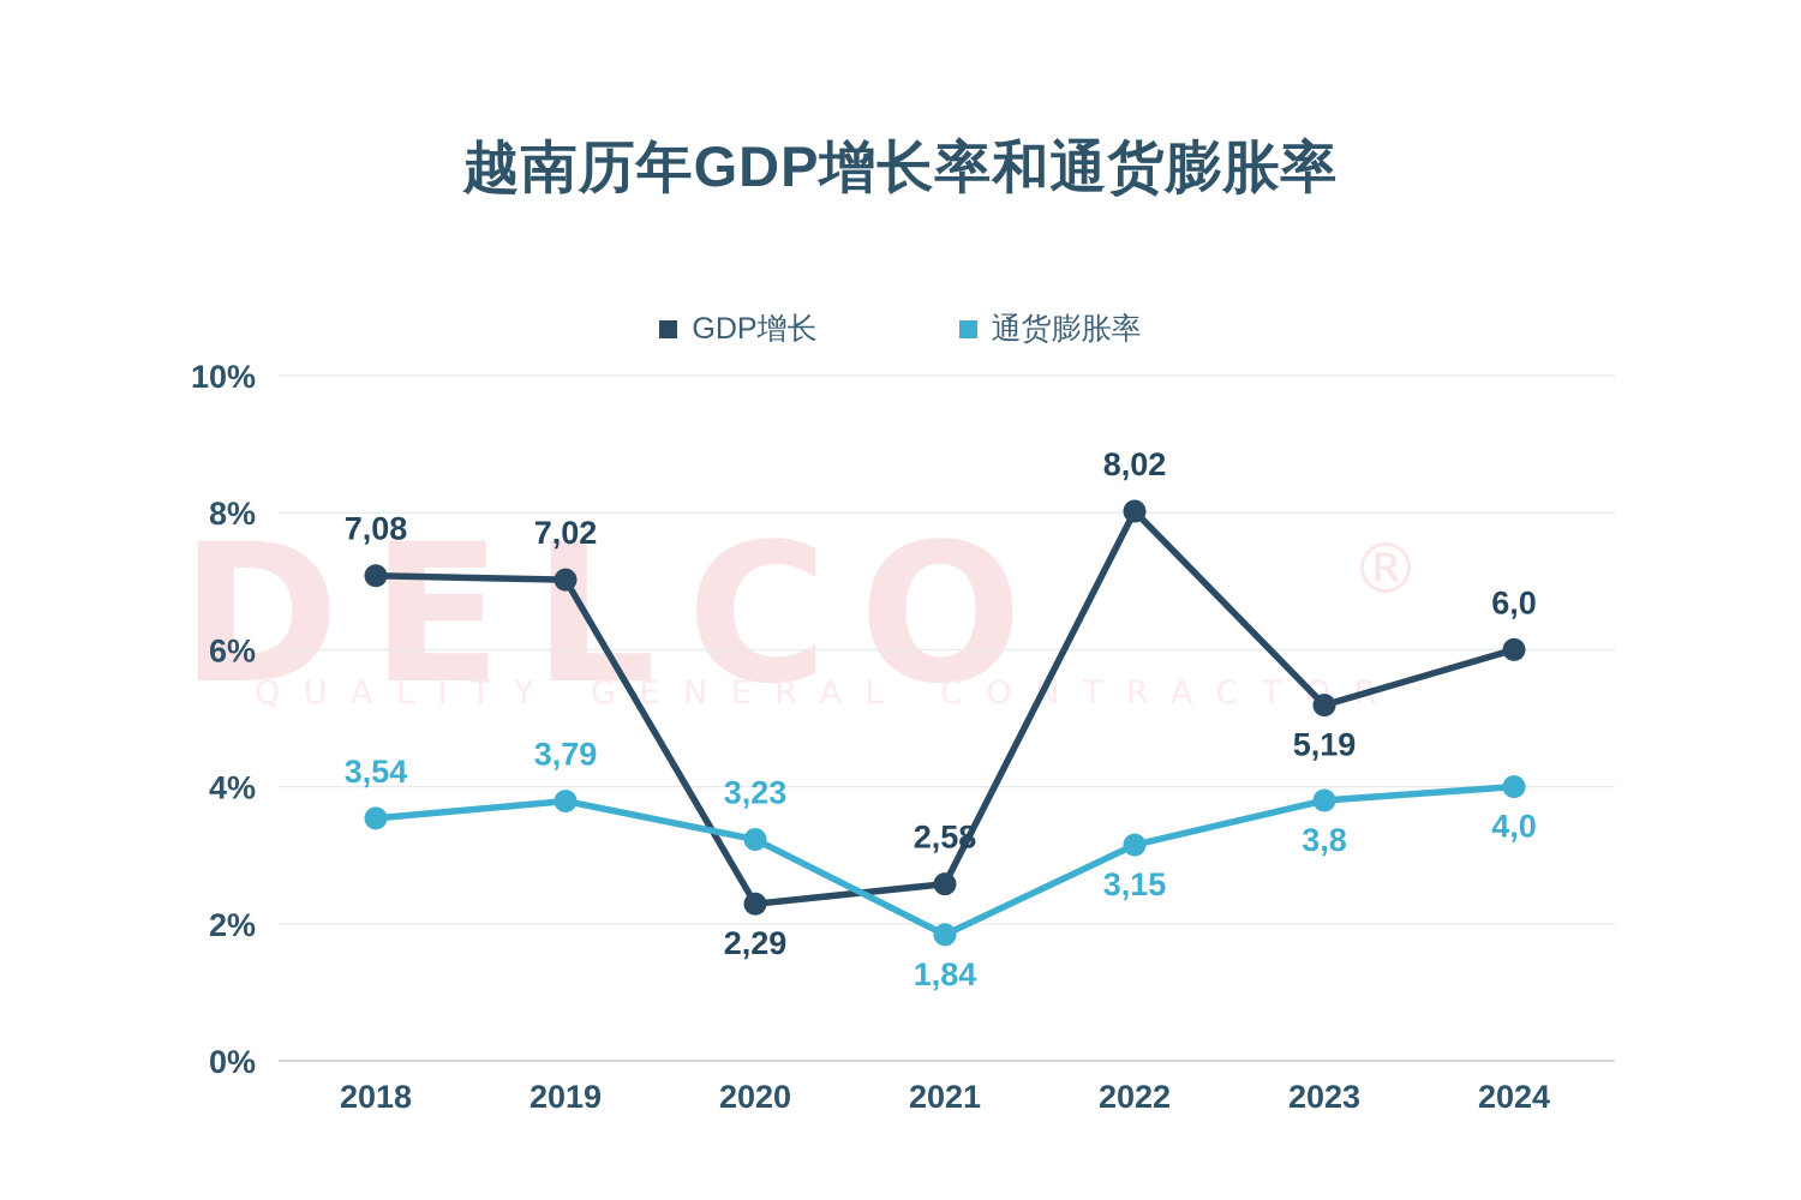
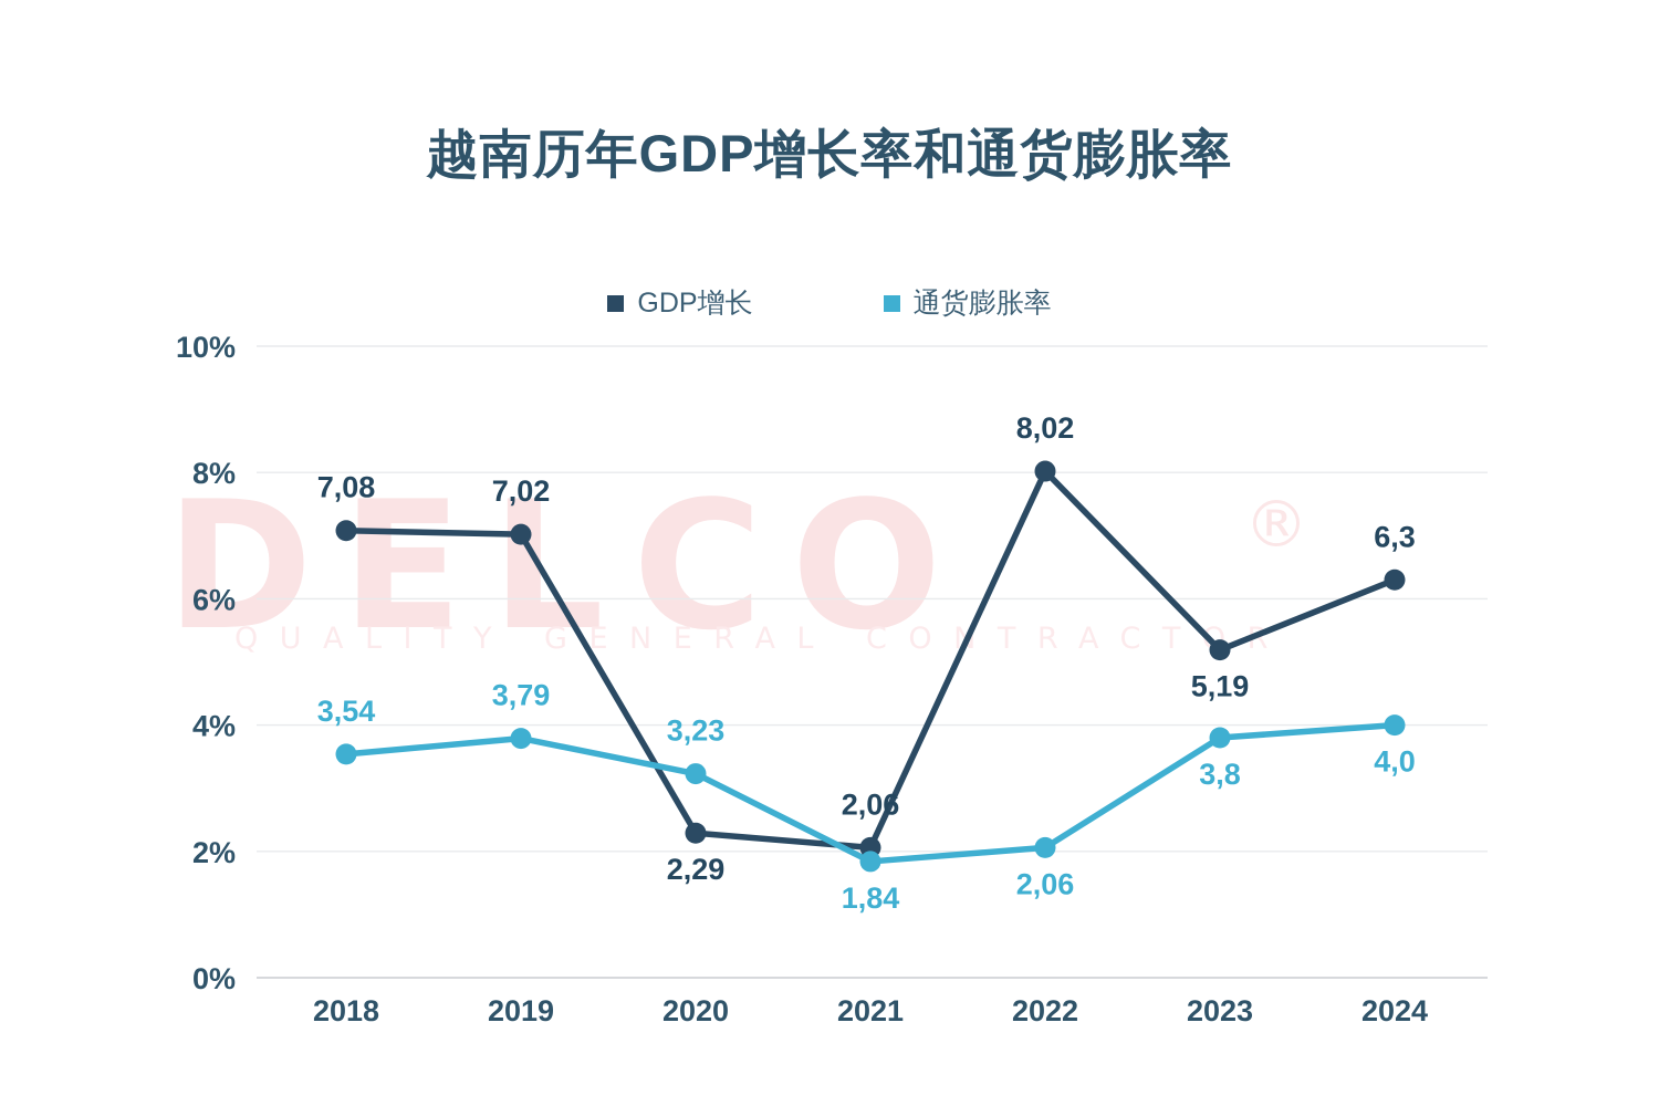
GDP增长/2021: 2,58 -> 2,06
通货膨胀率/2022: 3,15 -> 2,06
GDP增长/2024: 6,0 -> 6,3
